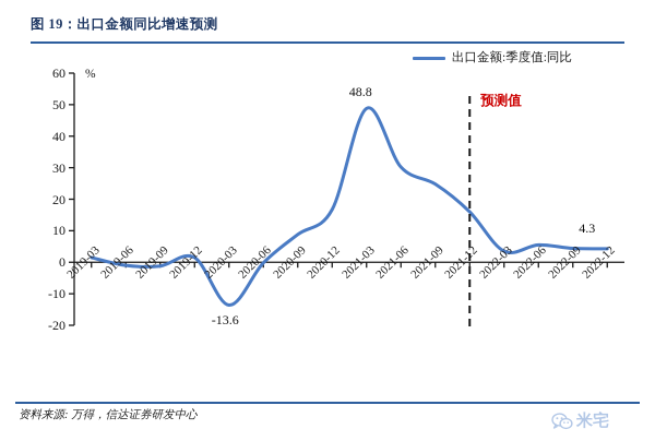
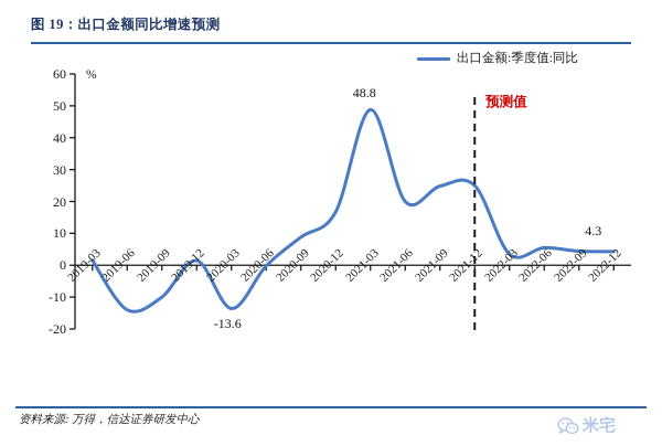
2019-06: -1 -> -14
2019-09: -1 -> -10
2021-06: 30 -> 20
2021-12: 16 -> 25
